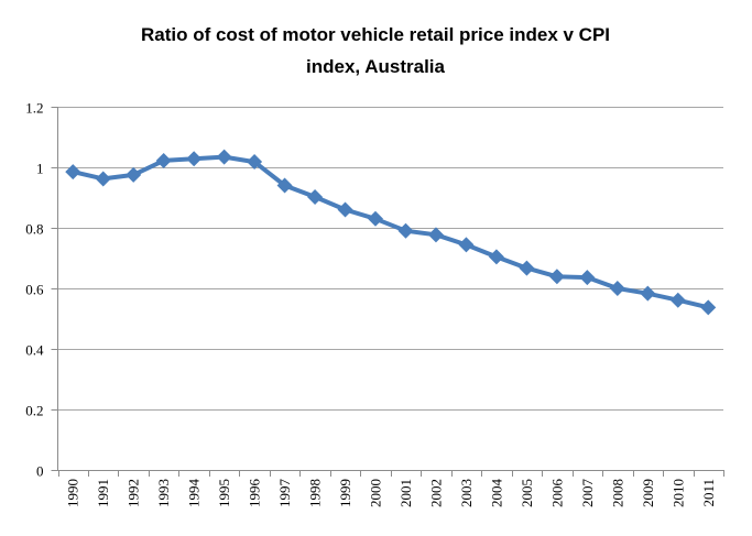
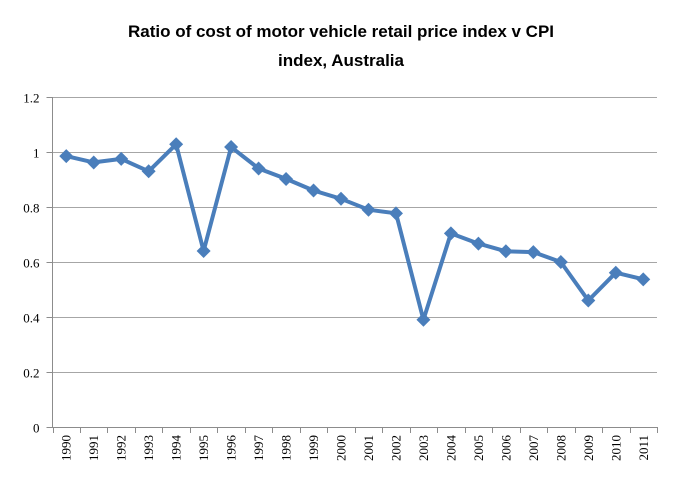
1993: 1.02 -> 0.93
1995: 1.03 -> 0.64
2003: 0.74 -> 0.39
2009: 0.58 -> 0.46
